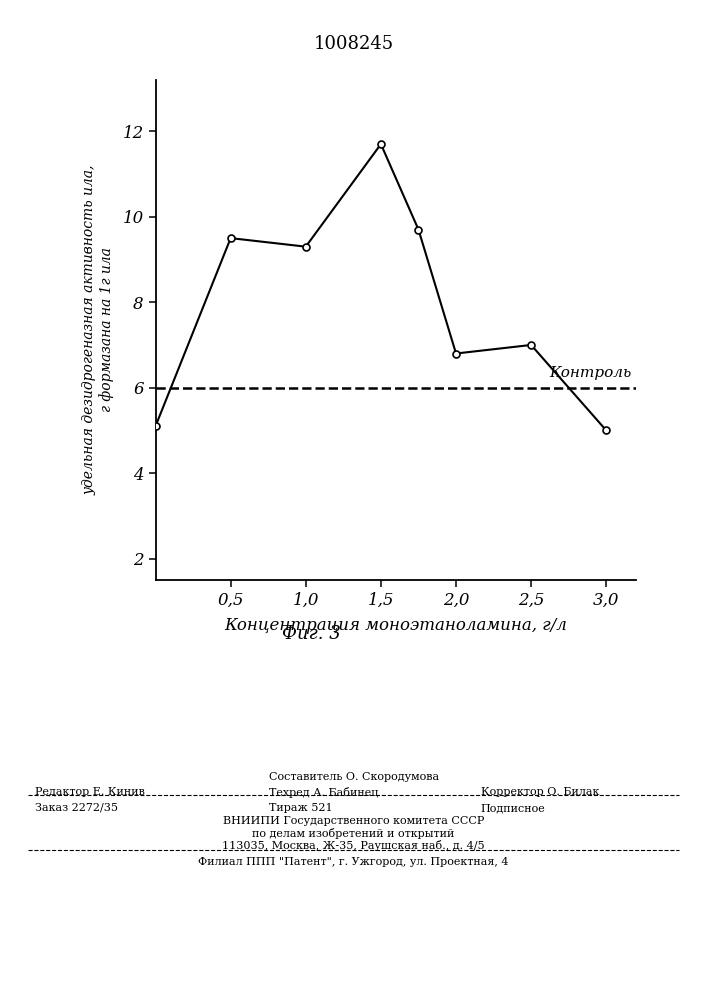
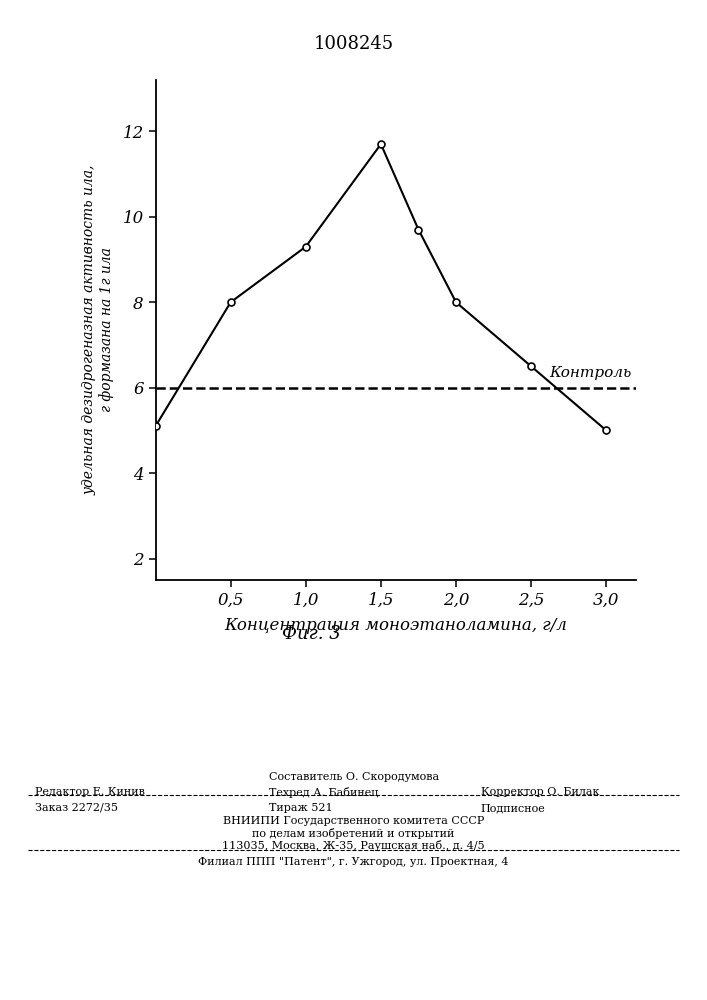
0,5: 9.5 -> 8.0
2,0: 6.8 -> 8.0
2,5: 7.0 -> 6.5
